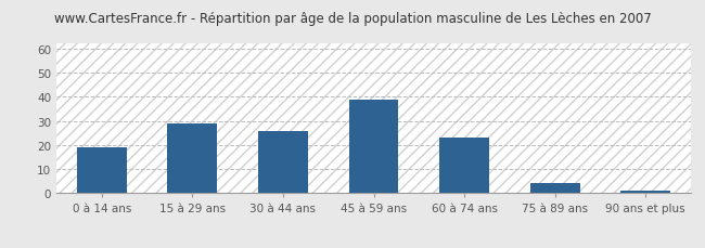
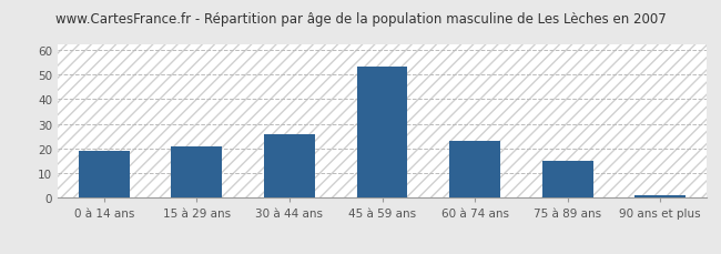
15 à 29 ans: 29 -> 21
45 à 59 ans: 39 -> 53
75 à 89 ans: 4 -> 15
